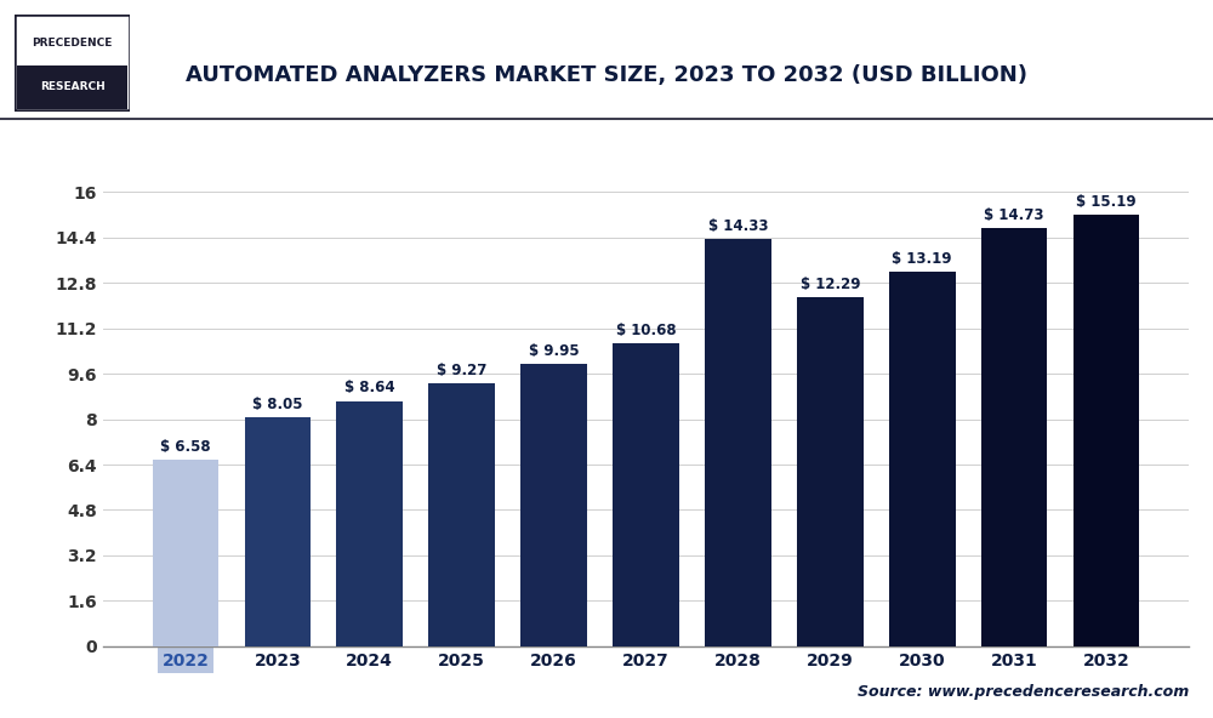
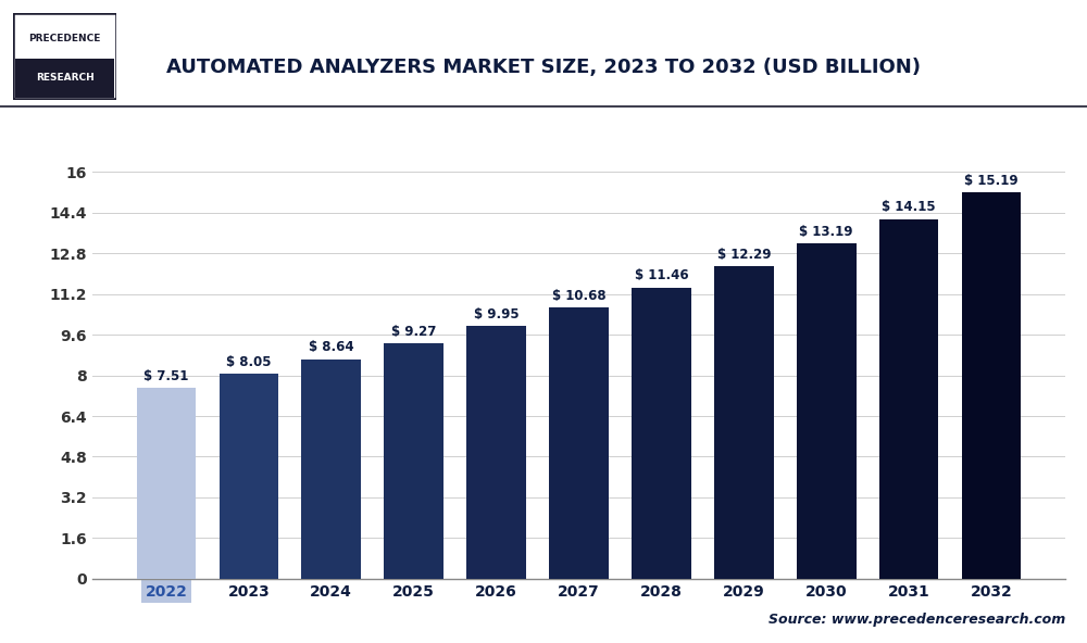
2022: 6.58 -> 7.51
2028: 14.33 -> 11.46
2031: 14.73 -> 14.15
